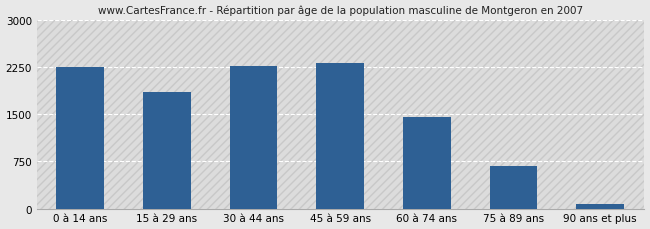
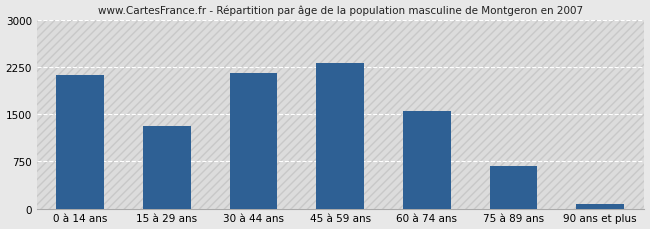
0 à 14 ans: 2250 -> 2120
15 à 29 ans: 1850 -> 1320
30 à 44 ans: 2270 -> 2160
60 à 74 ans: 1460 -> 1560
